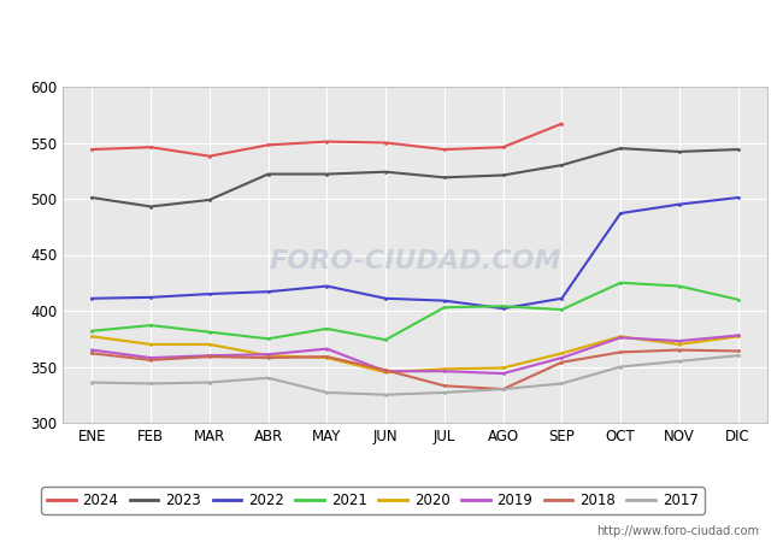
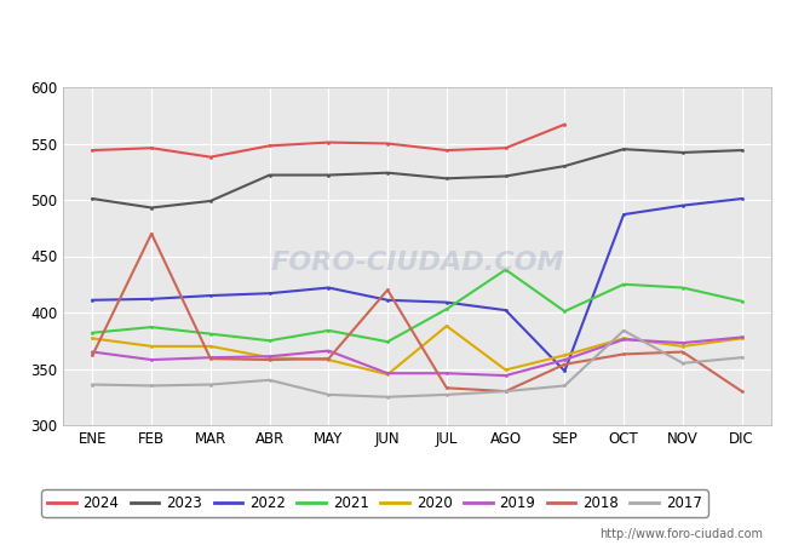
2018/FEB: 356 -> 470
2018/JUN: 347 -> 420
2020/JUL: 348 -> 388
2021/AGO: 404 -> 438
2022/SEP: 411 -> 348
2017/OCT: 350 -> 384
2018/DIC: 364 -> 330
